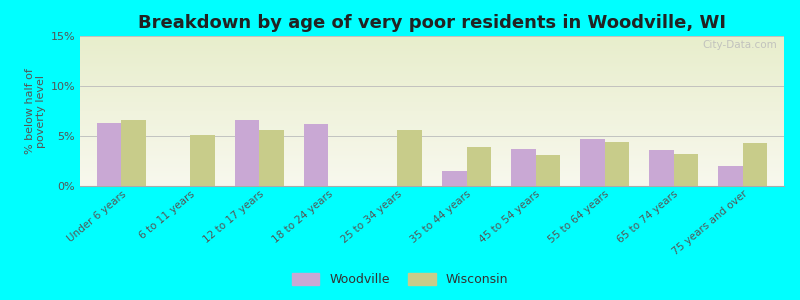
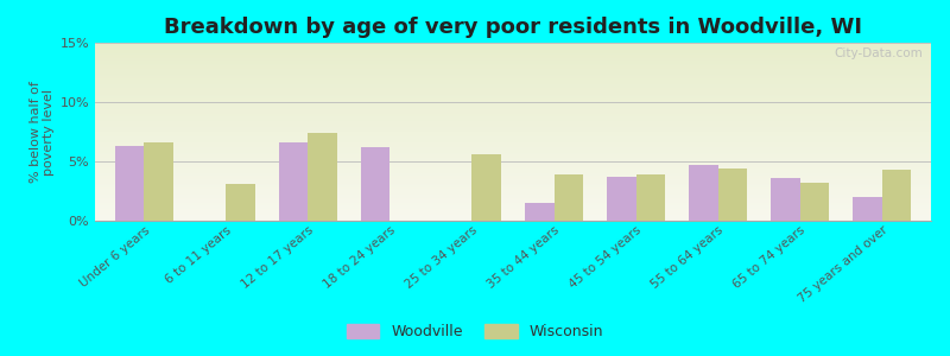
Wisconsin/6 to 11 years: 5.1% -> 3.1%
Wisconsin/12 to 17 years: 5.6% -> 7.4%
Wisconsin/45 to 54 years: 3.1% -> 3.9%
